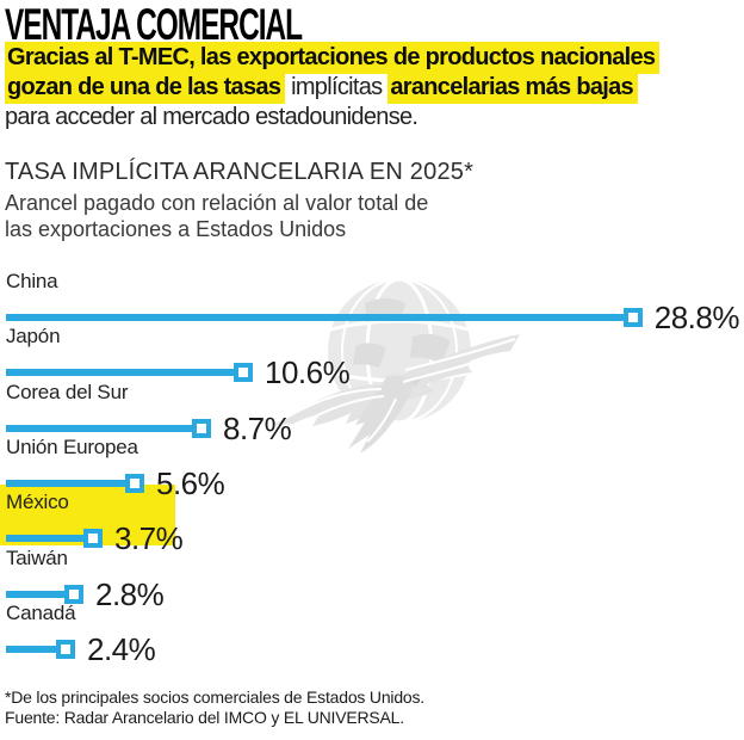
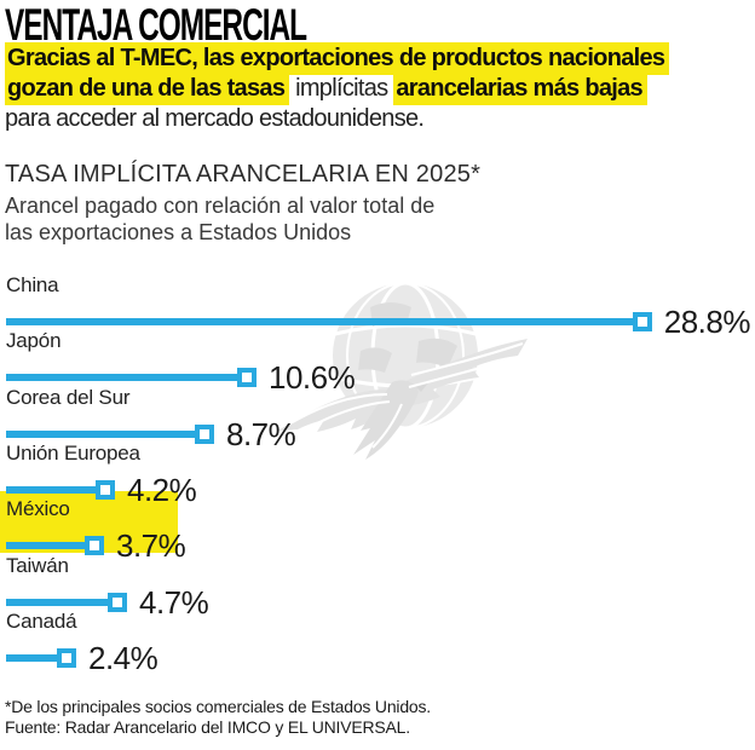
Unión Europea: 5.6% -> 4.2%
Taiwán: 2.8% -> 4.7%
